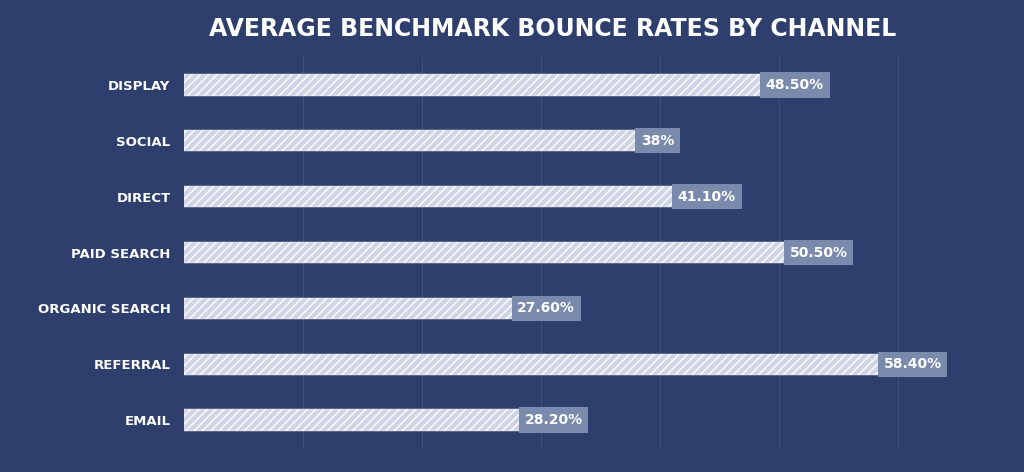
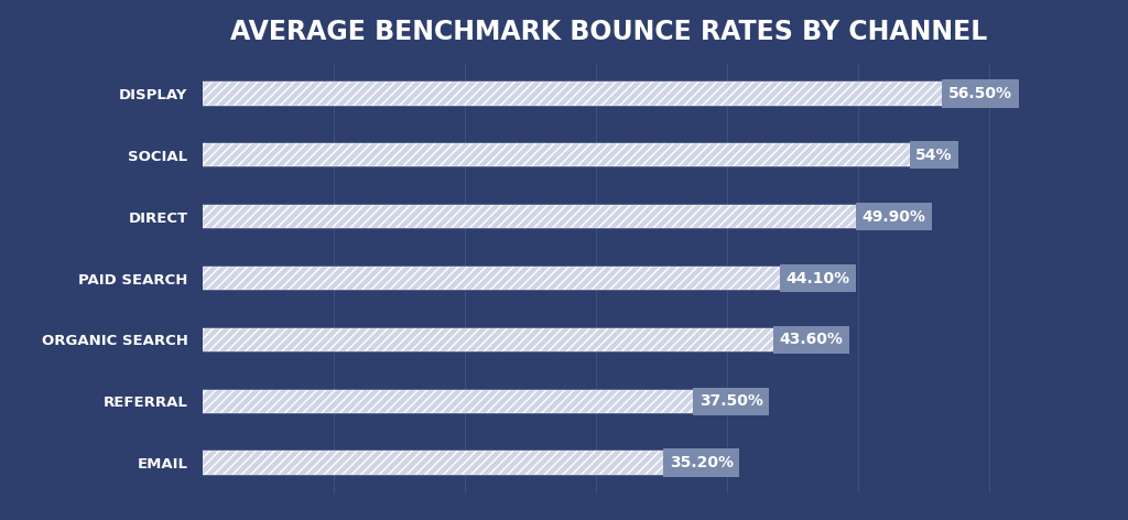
DISPLAY: 48.50% -> 56.50%
SOCIAL: 38% -> 54%
DIRECT: 41.10% -> 49.90%
PAID SEARCH: 50.50% -> 44.10%
ORGANIC SEARCH: 27.60% -> 43.60%
REFERRAL: 58.40% -> 37.50%
EMAIL: 28.20% -> 35.20%
